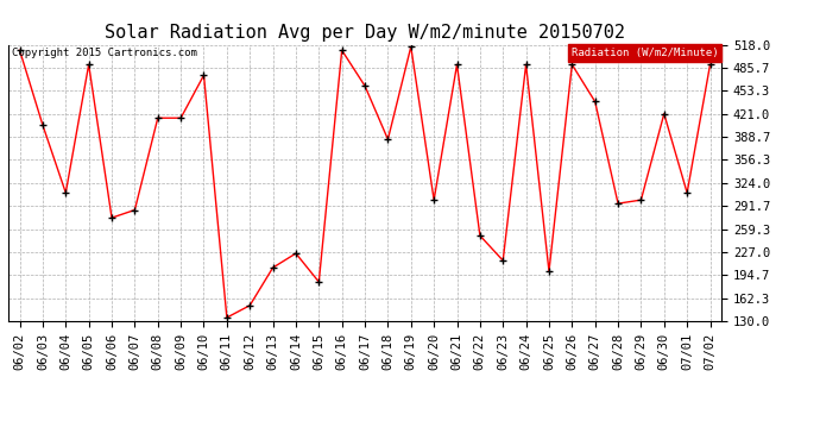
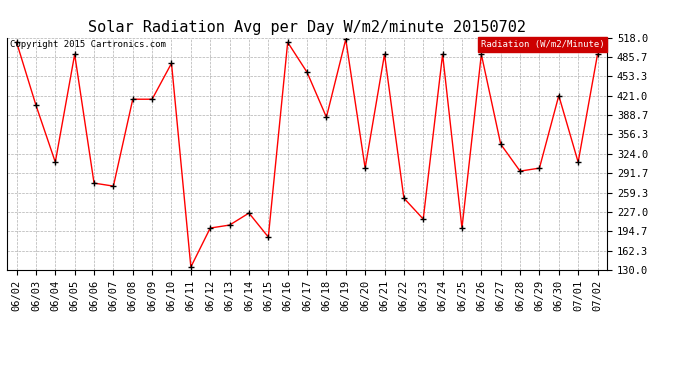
06/07: 286 -> 270
06/12: 152 -> 200
06/27: 438 -> 340
